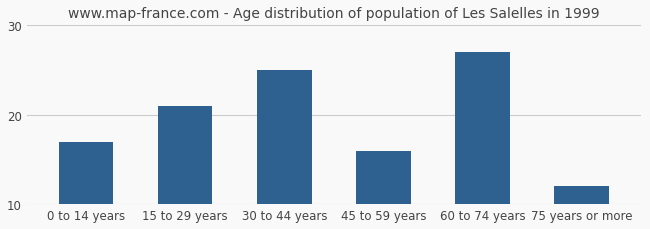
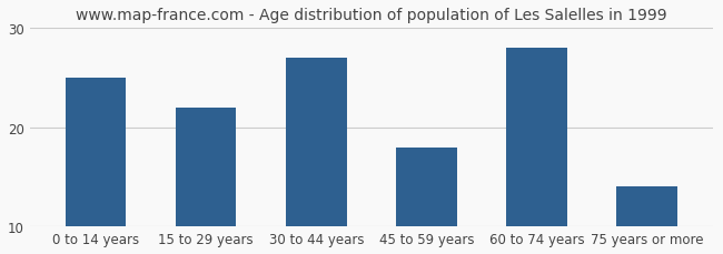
0 to 14 years: 17 -> 25
15 to 29 years: 21 -> 22
30 to 44 years: 25 -> 27
45 to 59 years: 16 -> 18
60 to 74 years: 27 -> 28
75 years or more: 12 -> 14
